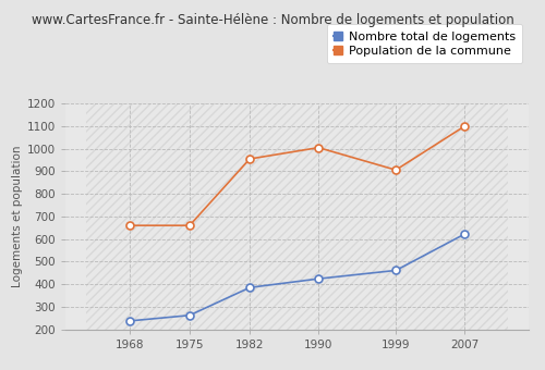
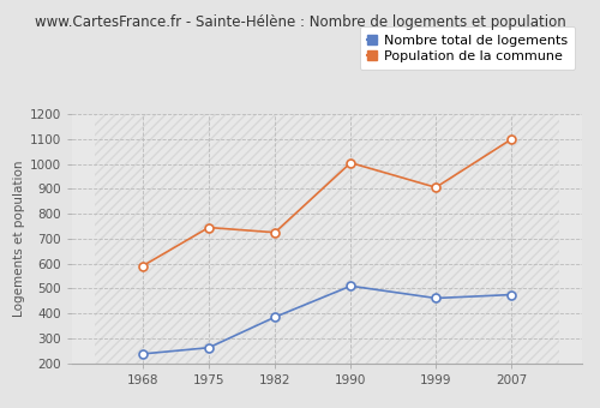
Population de la commune/1968: 660 -> 590
Population de la commune/1975: 660 -> 745
Population de la commune/1982: 955 -> 725
Nombre total de logements/1990: 424 -> 510
Nombre total de logements/2007: 622 -> 475
